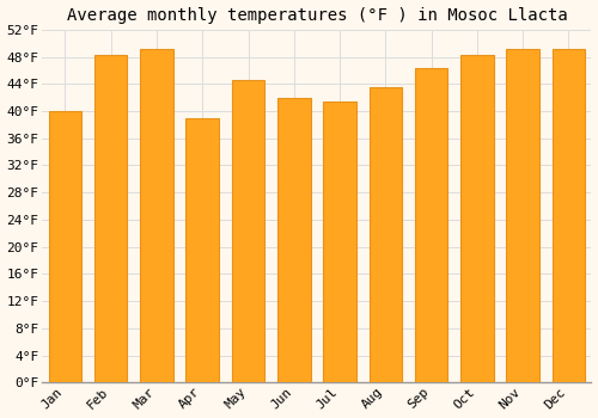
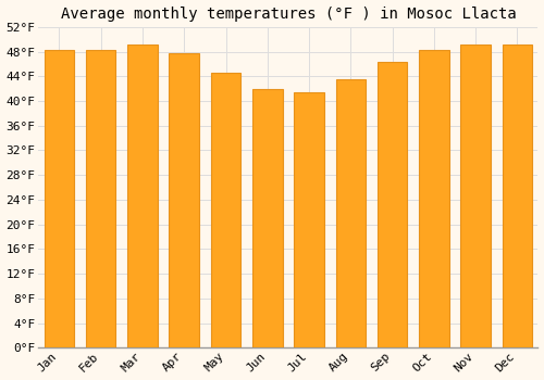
Jan: 40.0°F -> 48.2°F
Apr: 39.0°F -> 47.7°F
